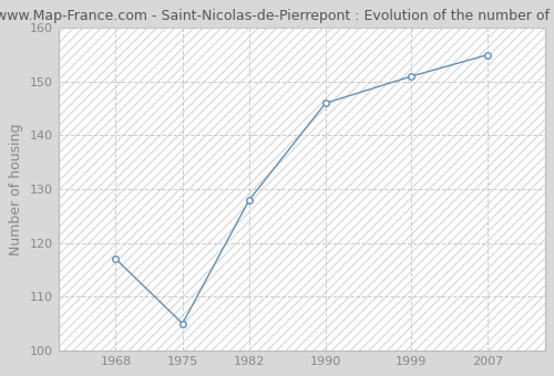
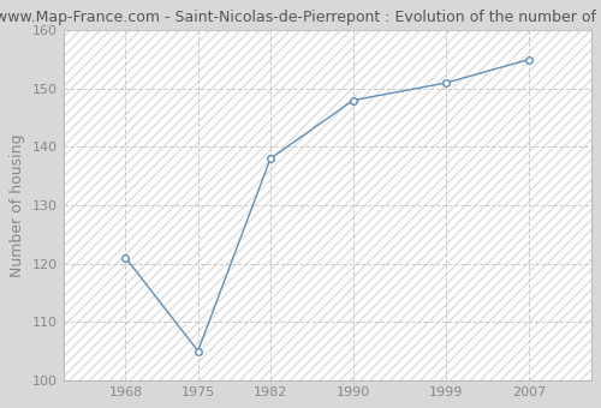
1968: 117 -> 121
1982: 128 -> 138
1990: 146 -> 148
